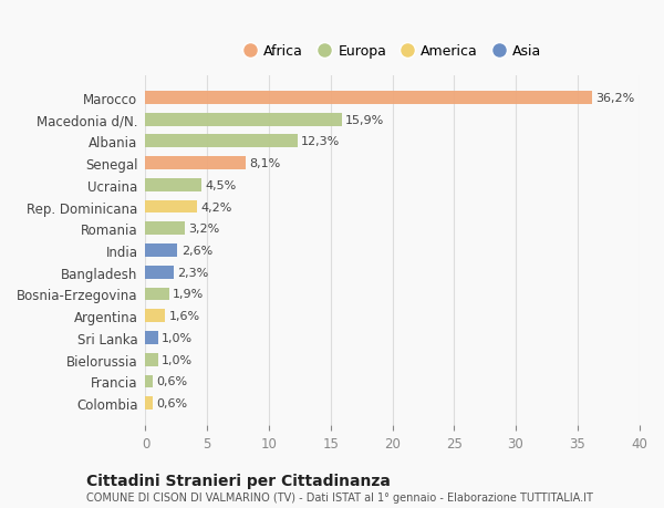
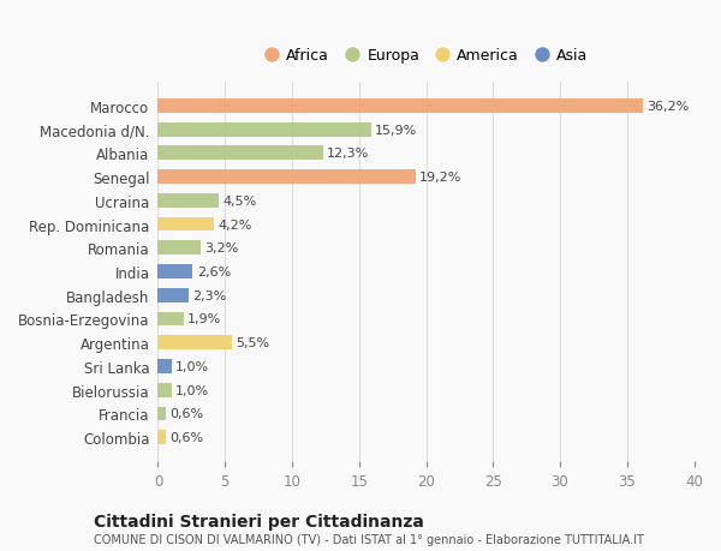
Senegal: 8,1% -> 19,2%
Argentina: 1,6% -> 5,5%
